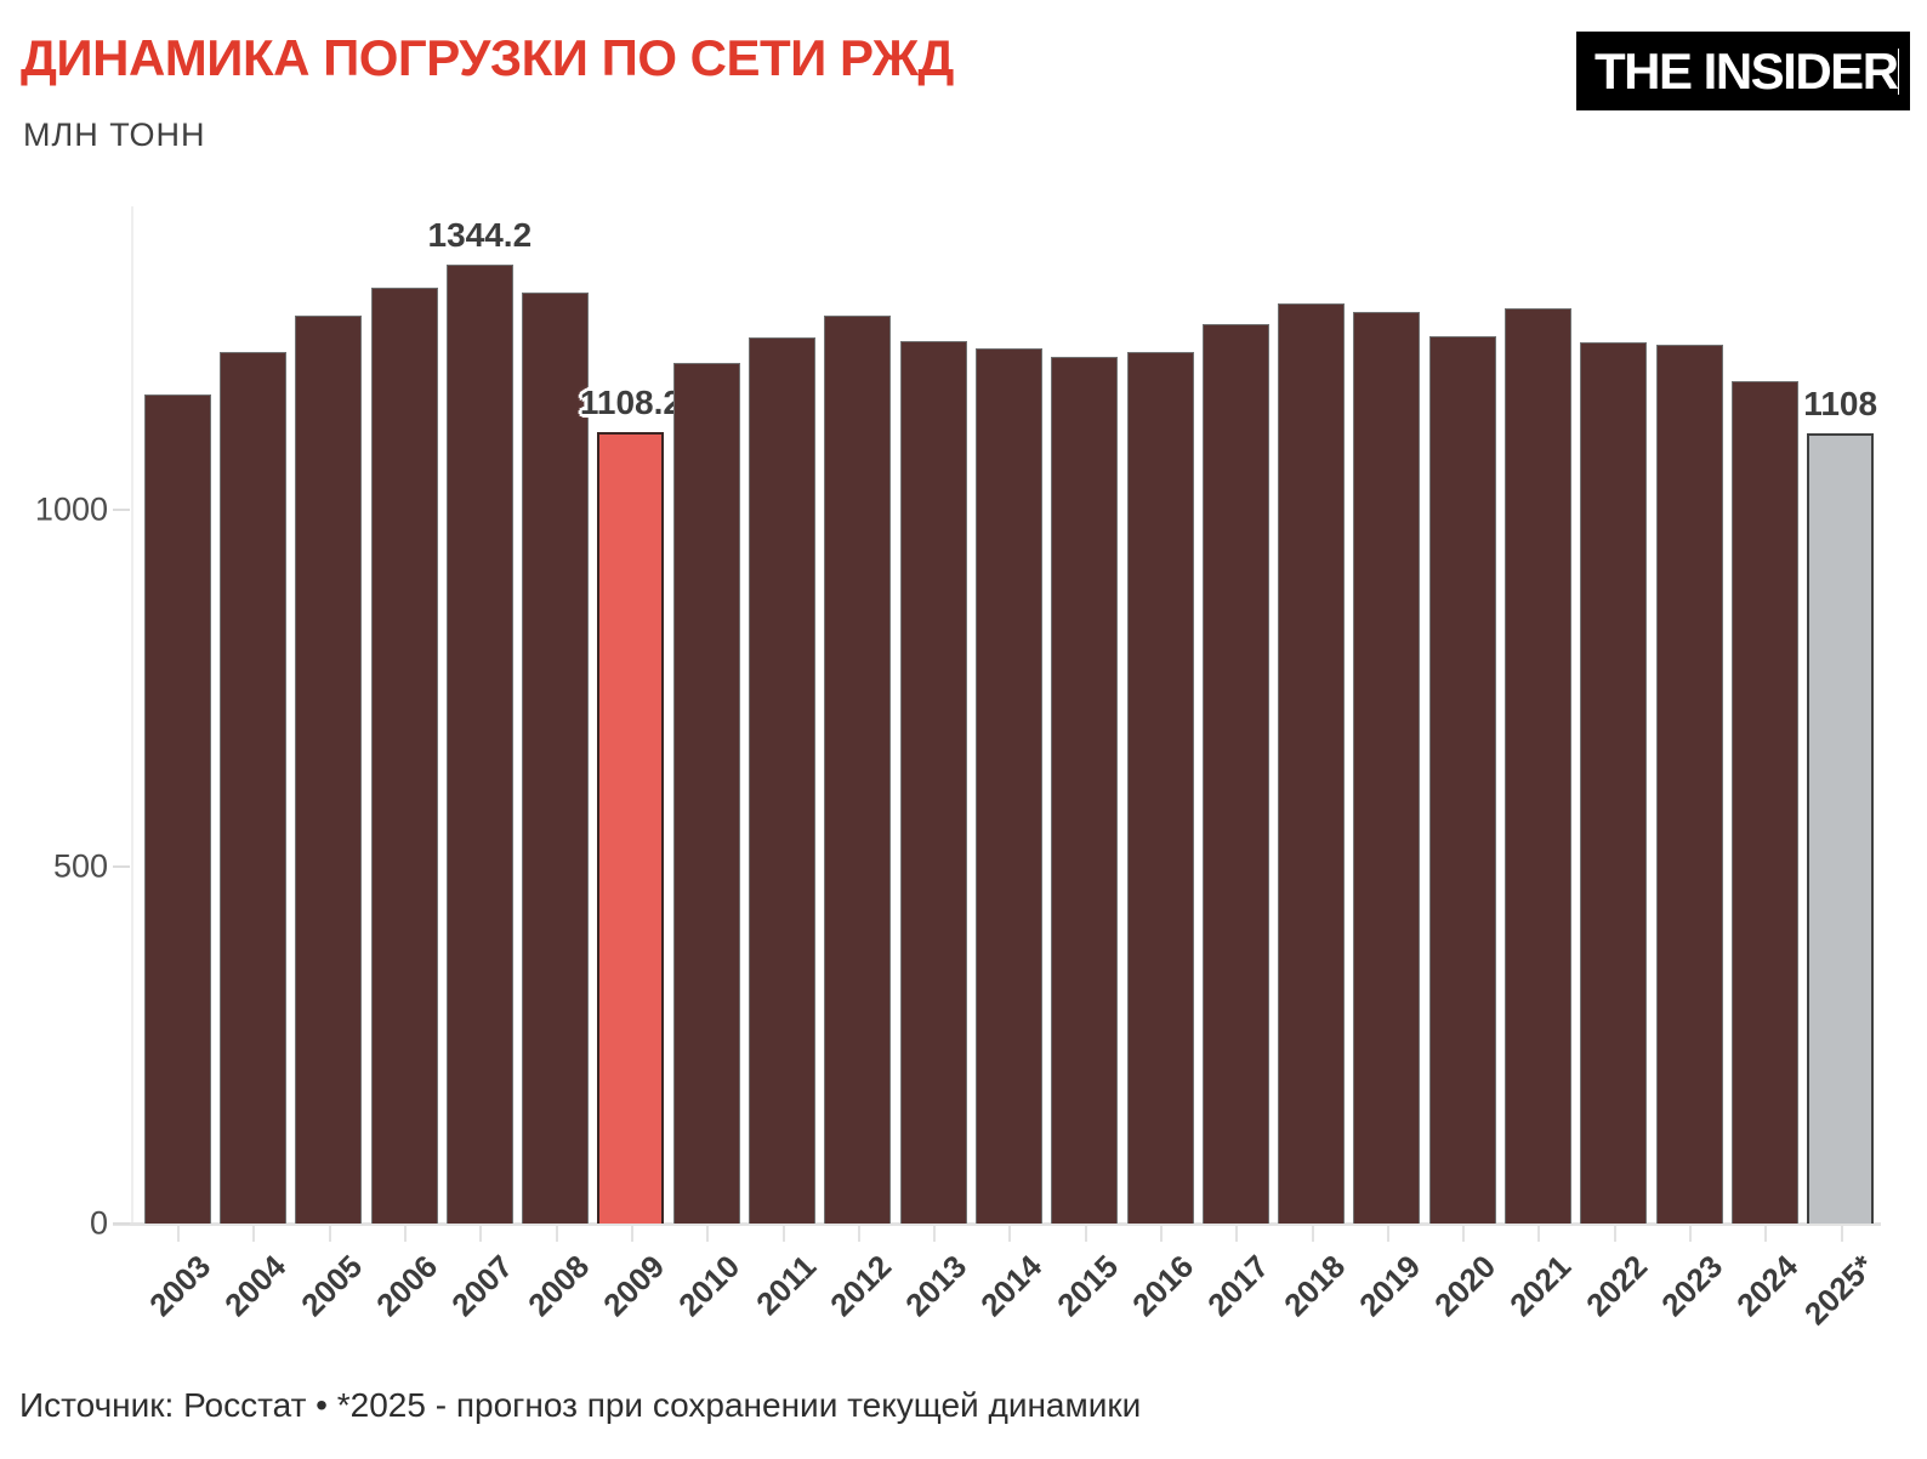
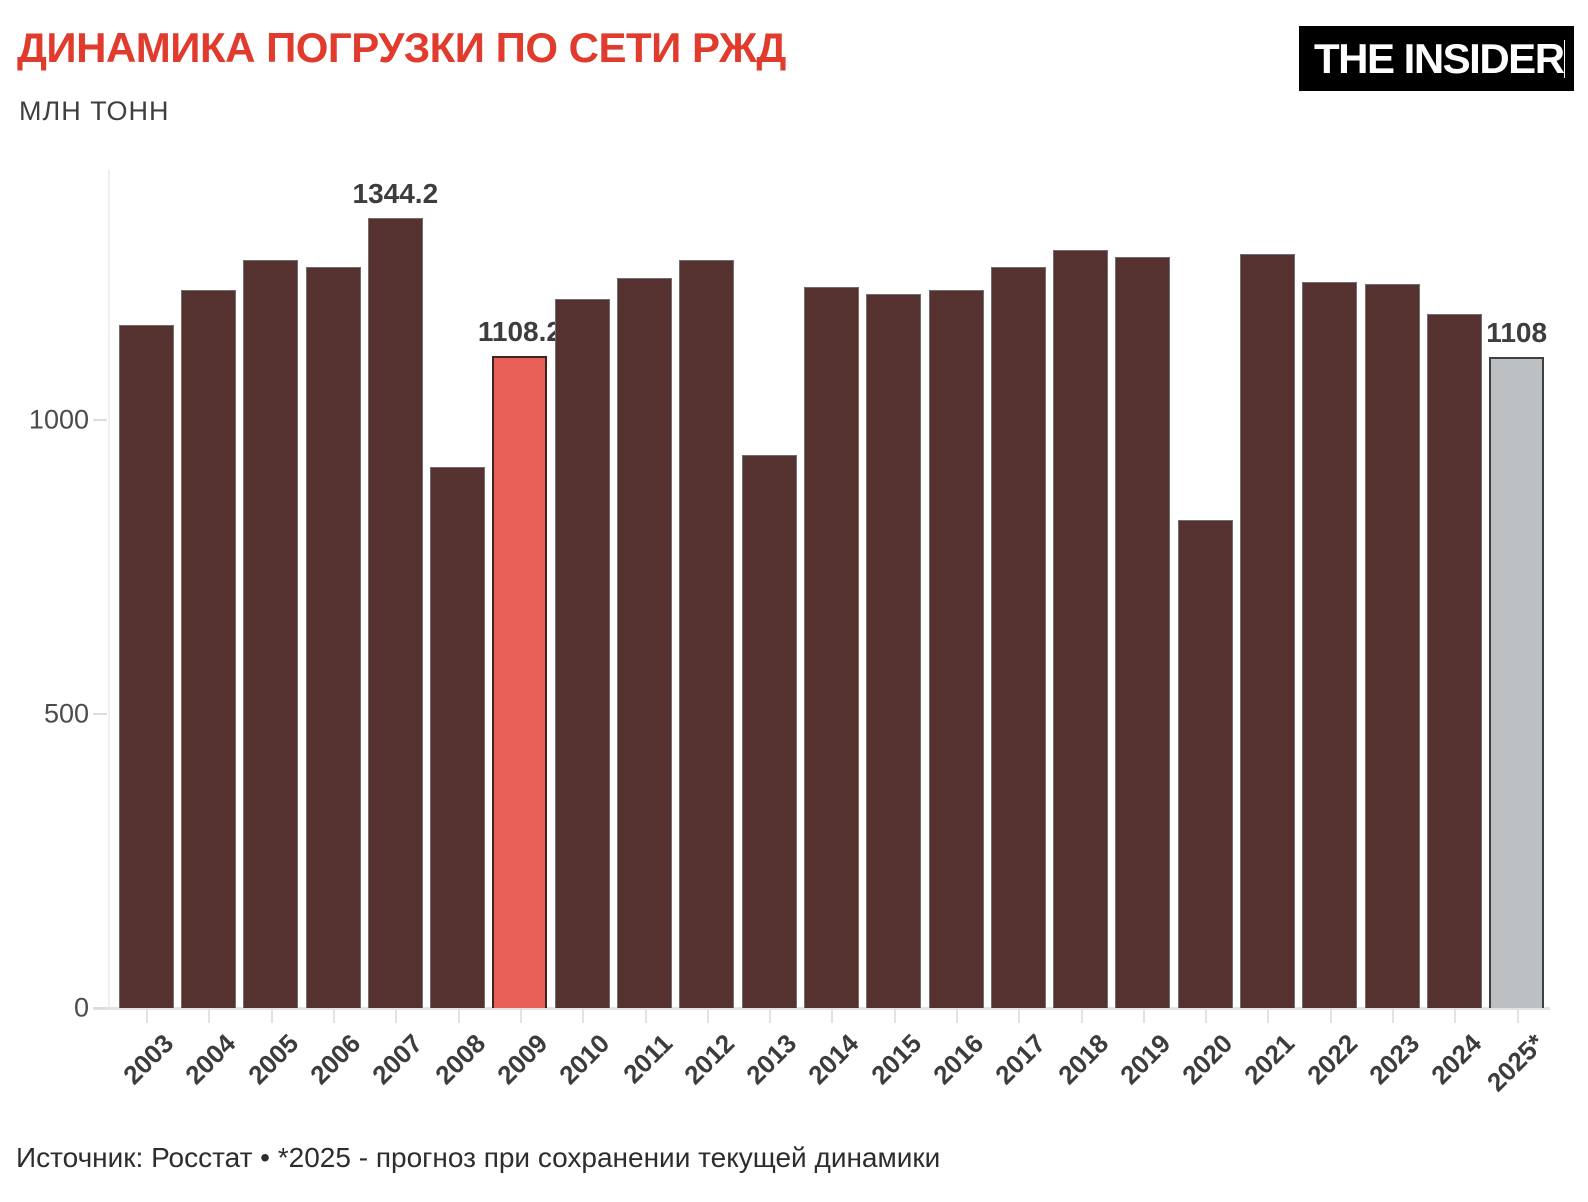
2006: 1310 -> 1260
2008: 1300 -> 920
2013: 1240 -> 940
2020: 1240 -> 830
